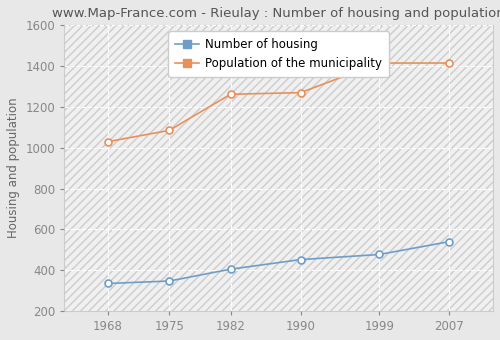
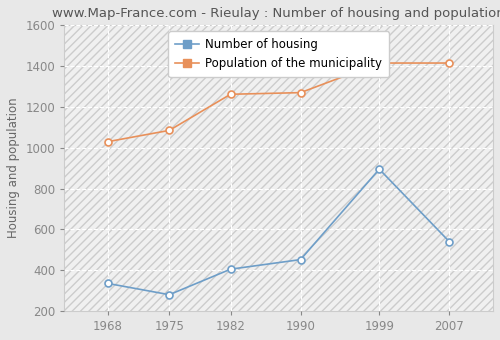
Number of housing/1975: 347 -> 280
Number of housing/1999: 477 -> 895
